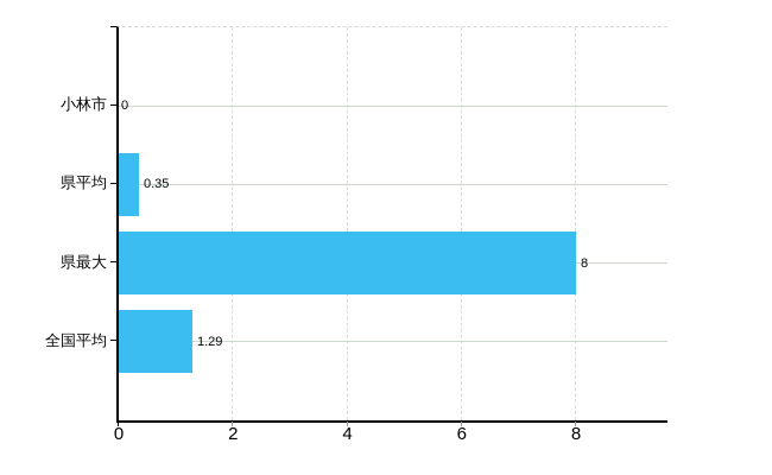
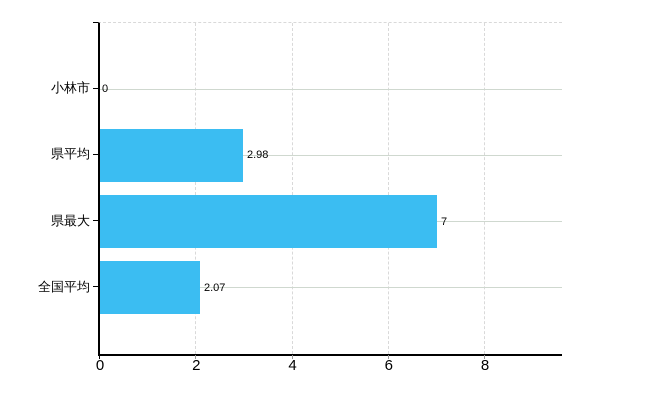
県平均: 0.35 -> 2.98
県最大: 8 -> 7
全国平均: 1.29 -> 2.07
